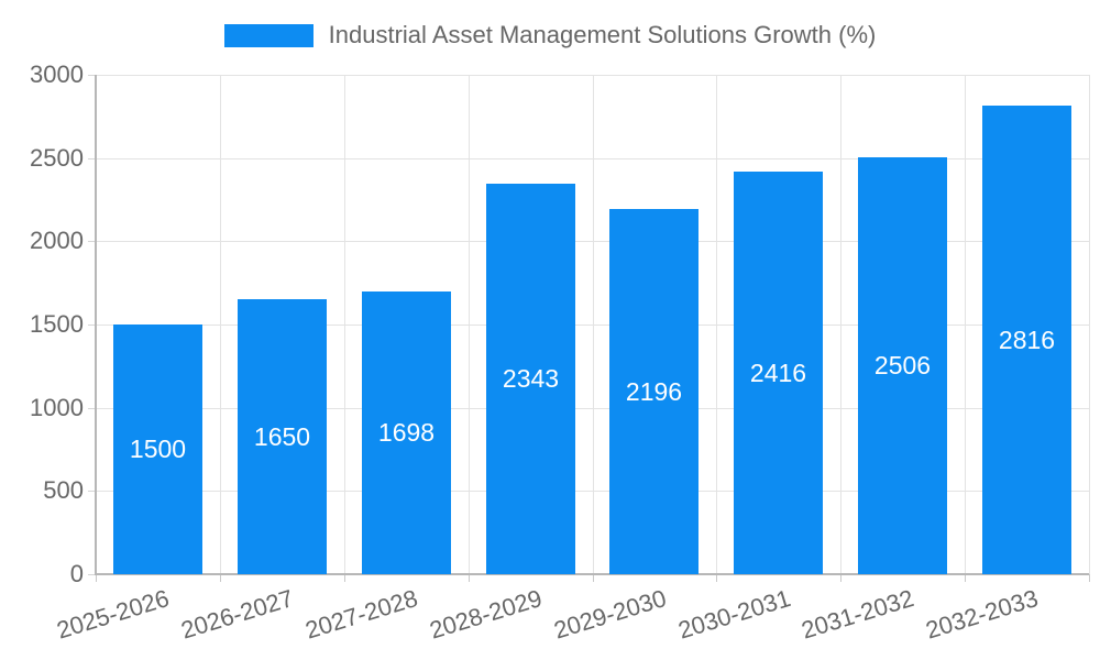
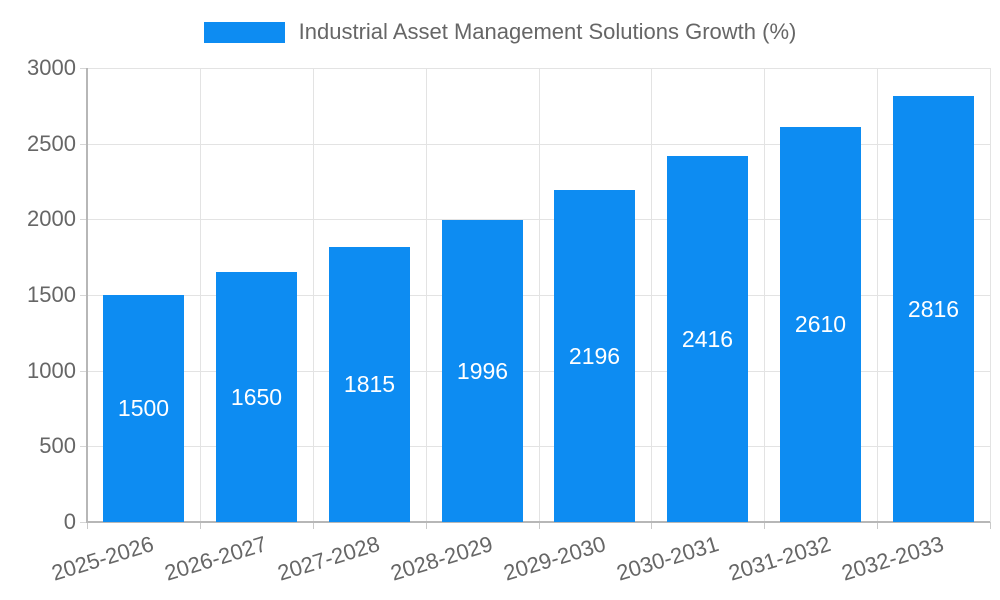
2027-2028: 1698 -> 1815
2028-2029: 2343 -> 1996
2031-2032: 2506 -> 2610
